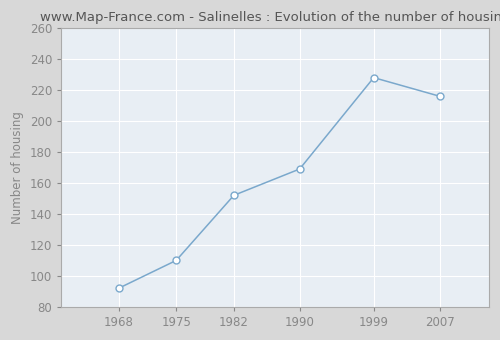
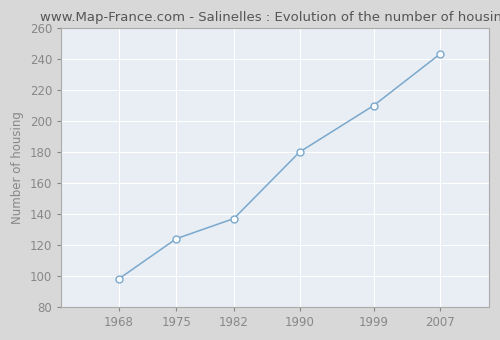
1968: 92 -> 98
1975: 110 -> 124
1982: 152 -> 137
1990: 169 -> 180
1999: 228 -> 210
2007: 216 -> 243
